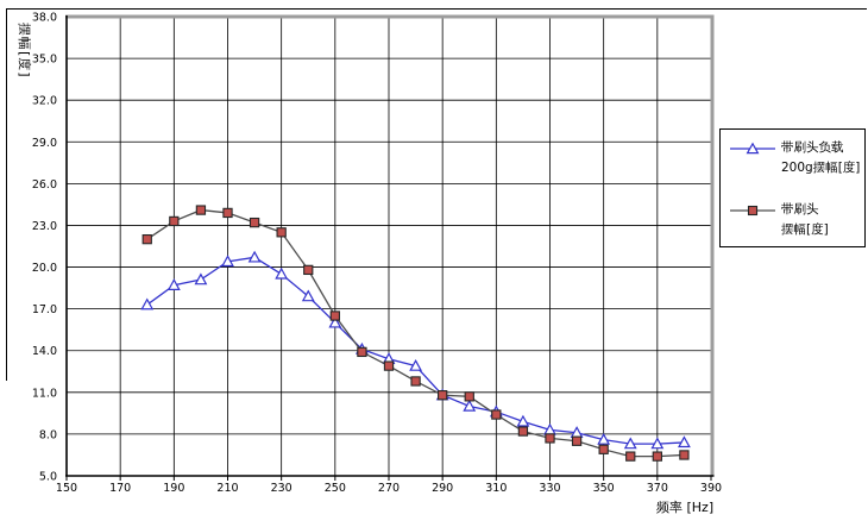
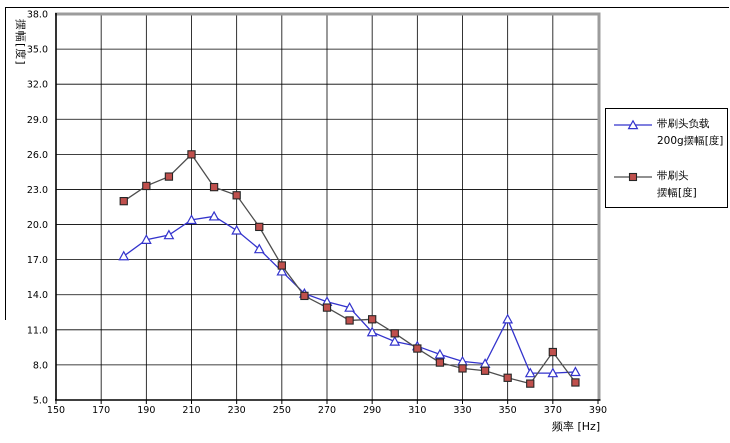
带刷头摆幅[度]/210: 23.9 -> 26.0
带刷头摆幅[度]/290: 10.8 -> 11.9
带刷头负载200g摆幅[度]/350: 7.6 -> 11.9
带刷头摆幅[度]/370: 6.4 -> 9.1
